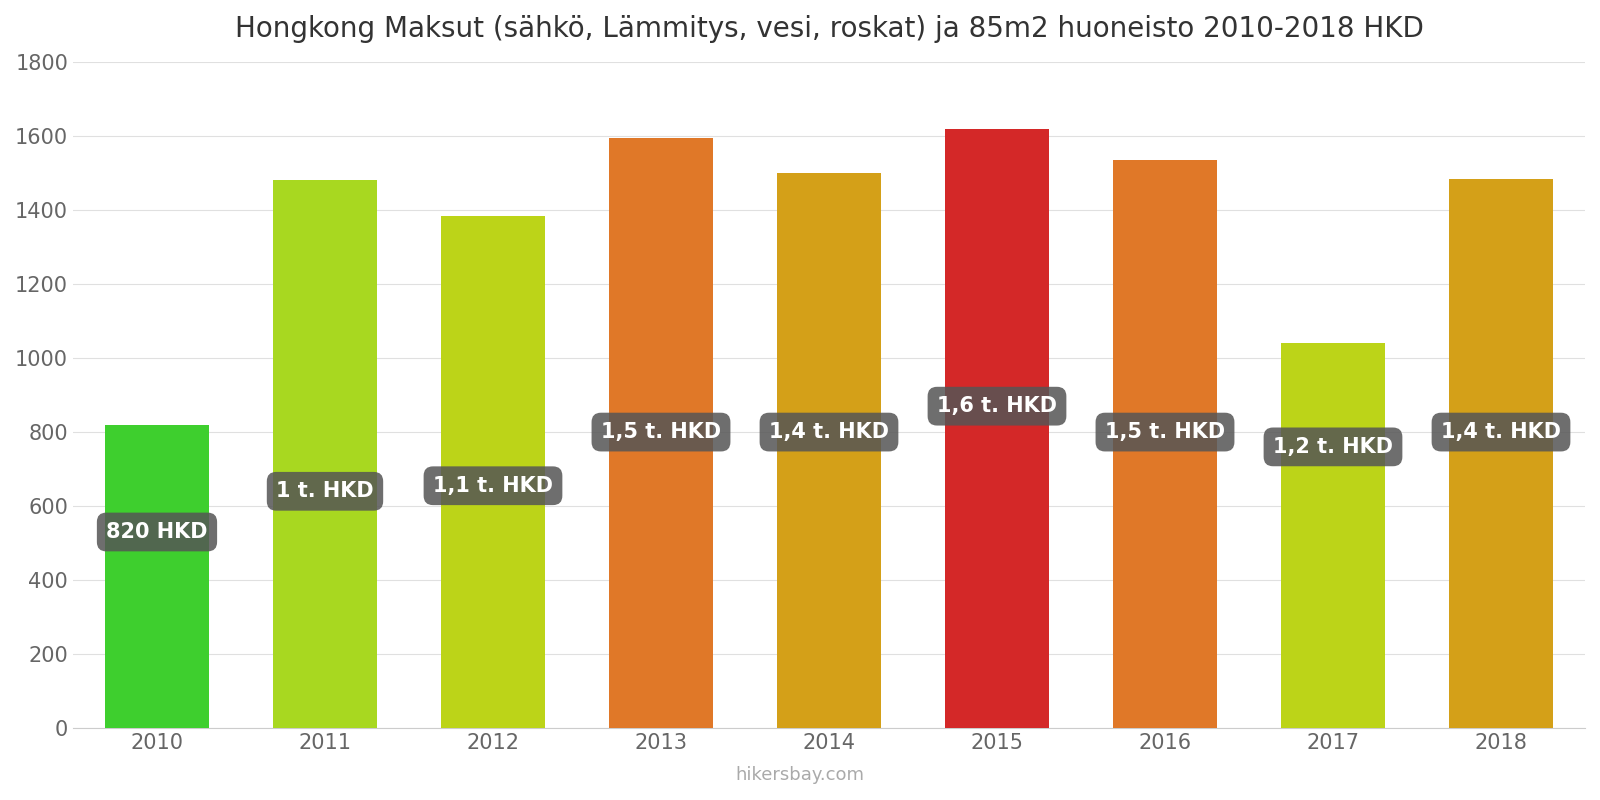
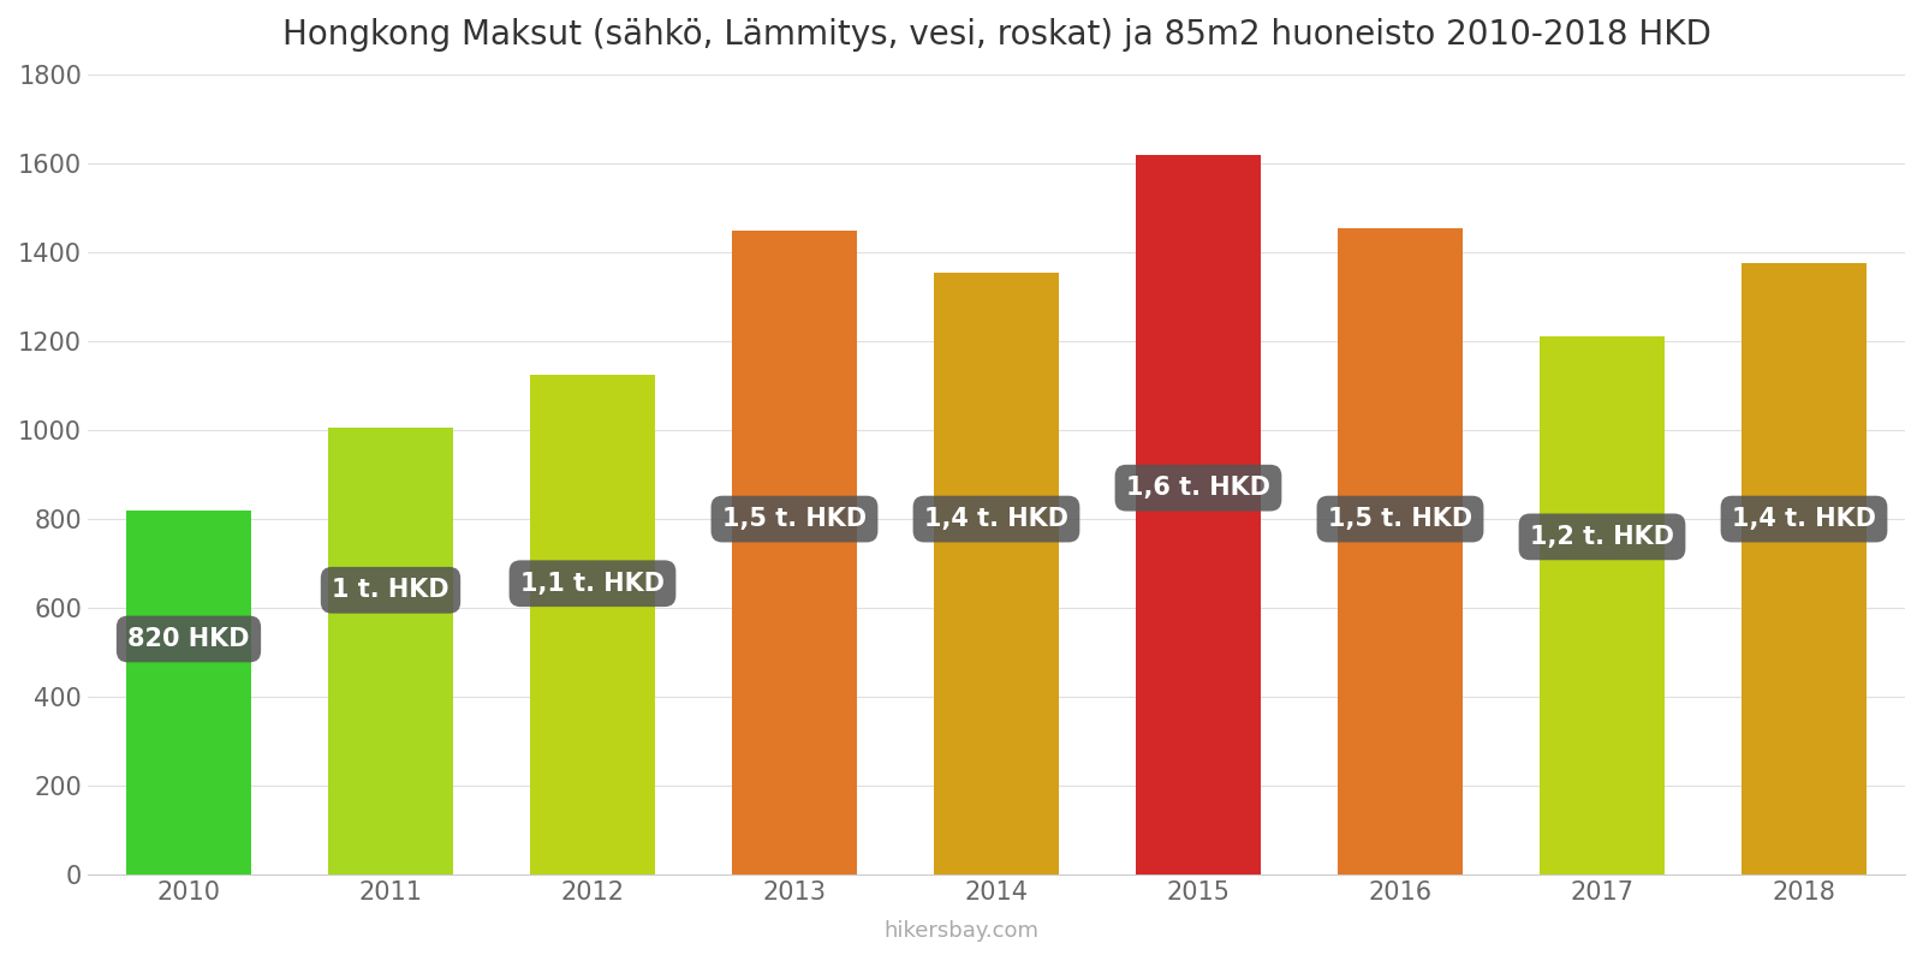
2011: 1480 -> 1005
2012: 1385 -> 1125
2013: 1595 -> 1450
2014: 1500 -> 1355
2016: 1535 -> 1455
2017: 1040 -> 1210
2018: 1485 -> 1375
